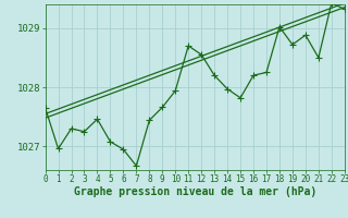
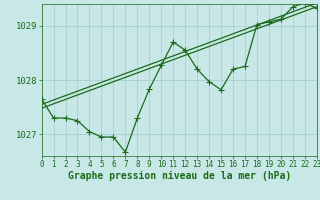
1: 1026.96 -> 1027.30
4: 1027.46 -> 1027.05
5: 1027.08 -> 1026.95
8: 1027.44 -> 1027.30
9: 1027.66 -> 1027.83
10: 1027.94 -> 1028.27
19: 1028.72 -> 1029.07
20: 1028.88 -> 1029.12
21: 1028.50 -> 1029.35
